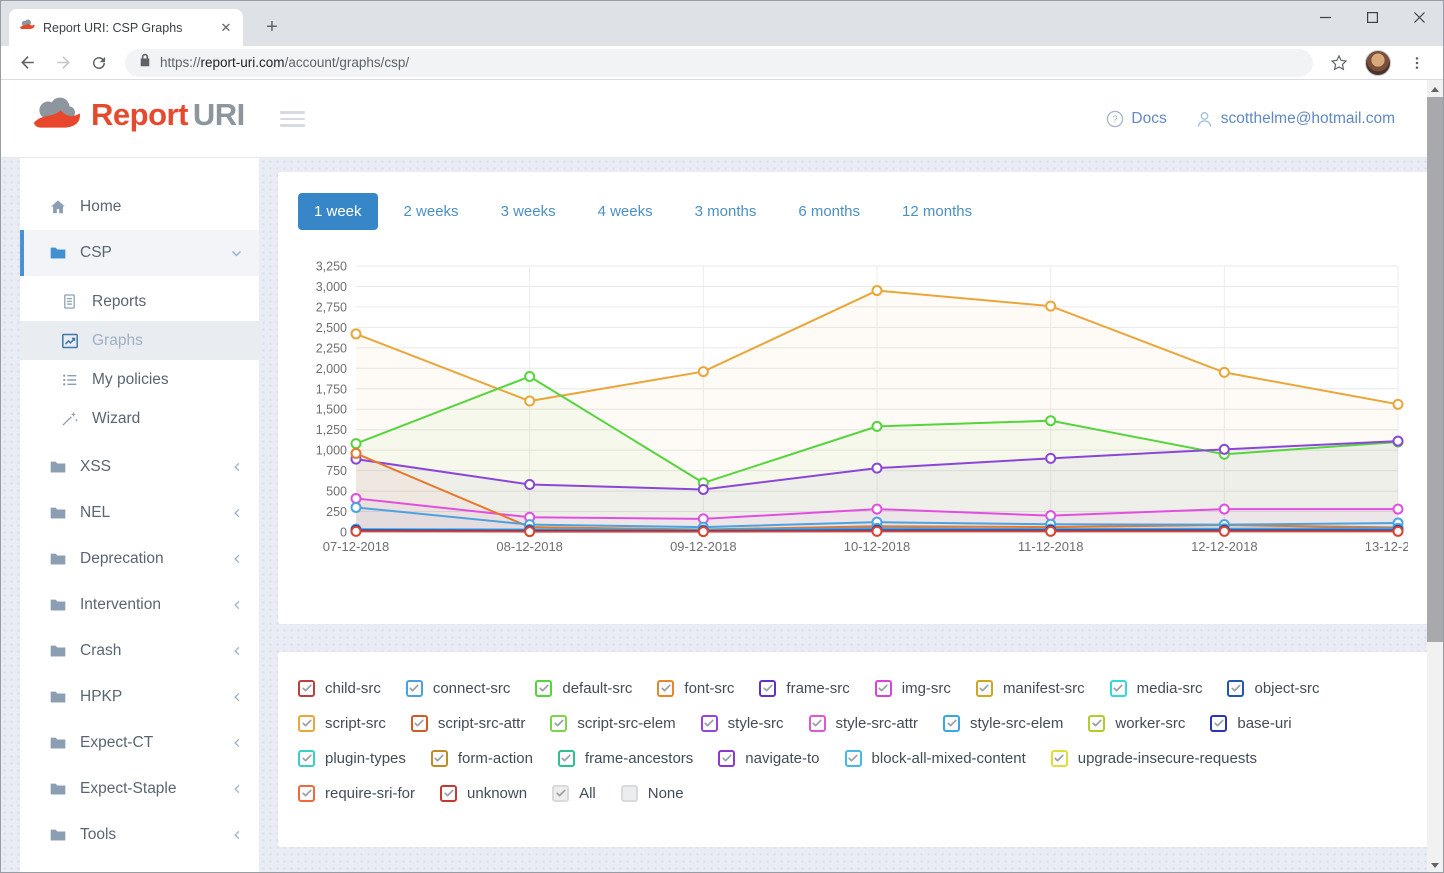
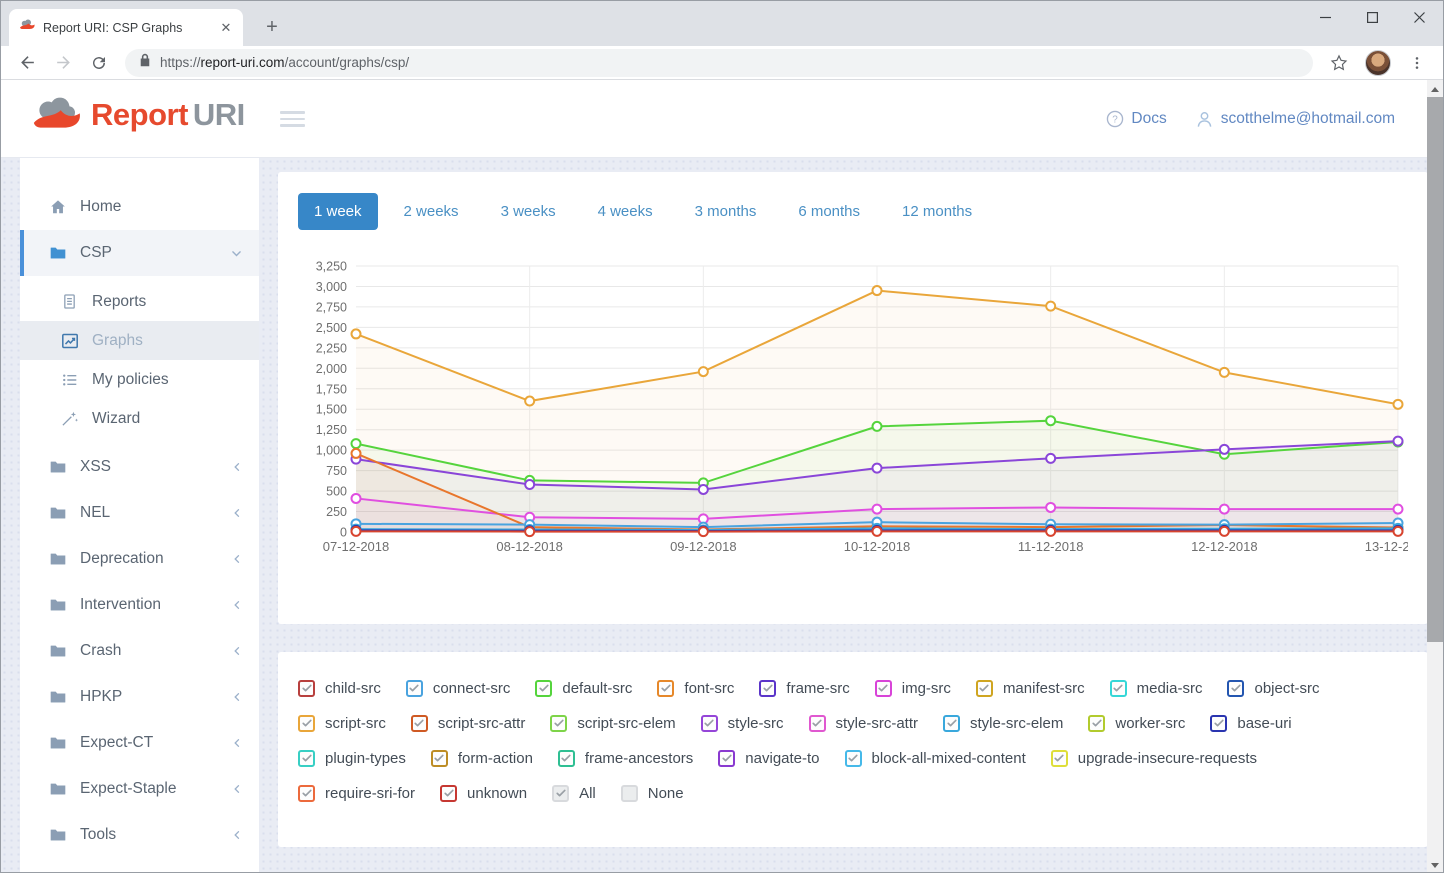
connect-src/07-12-2018: 300 -> 100
default-src/08-12-2018: 1900 -> 600
img-src/11-12-2018: 200 -> 300
